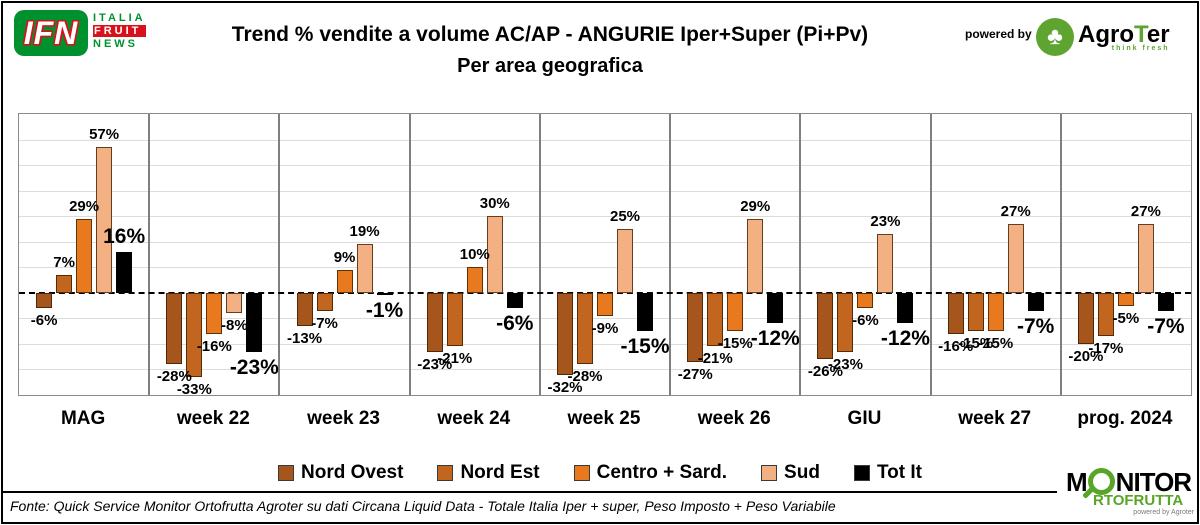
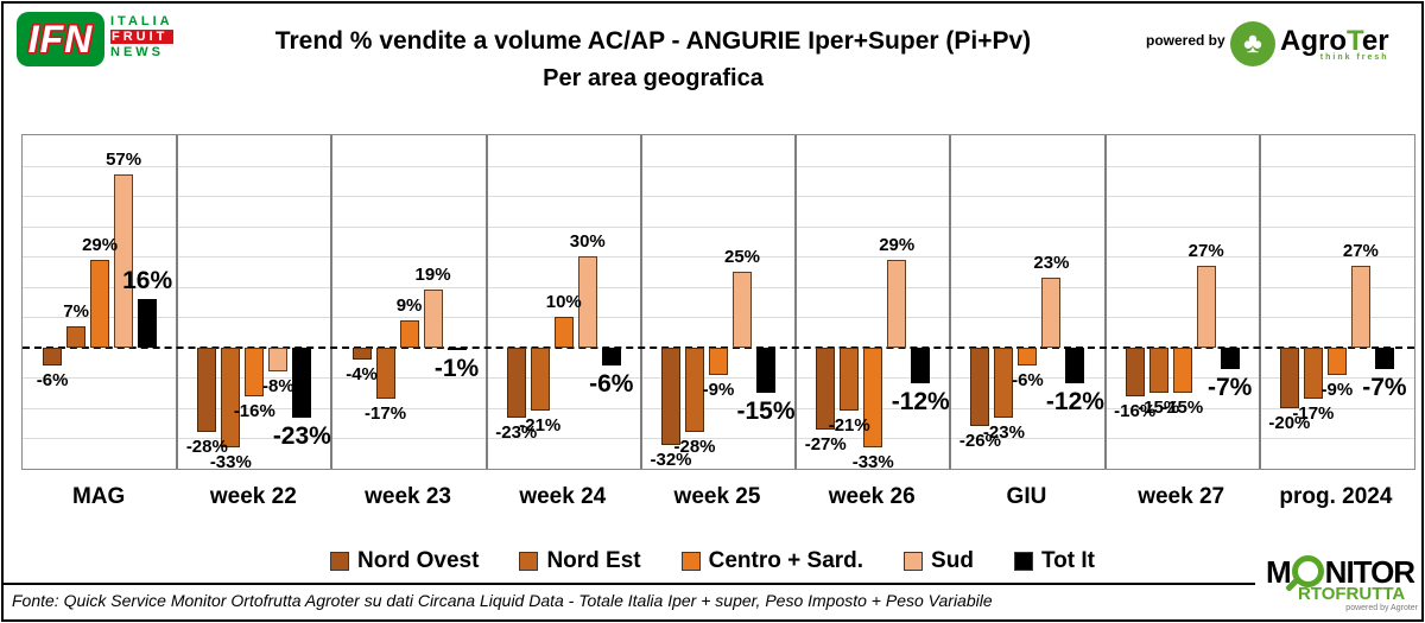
Nord Ovest/week 23: -13% -> -4%
Nord Est/week 23: -7% -> -17%
Centro + Sard./week 26: -15% -> -33%
Centro + Sard./prog. 2024: -5% -> -9%
